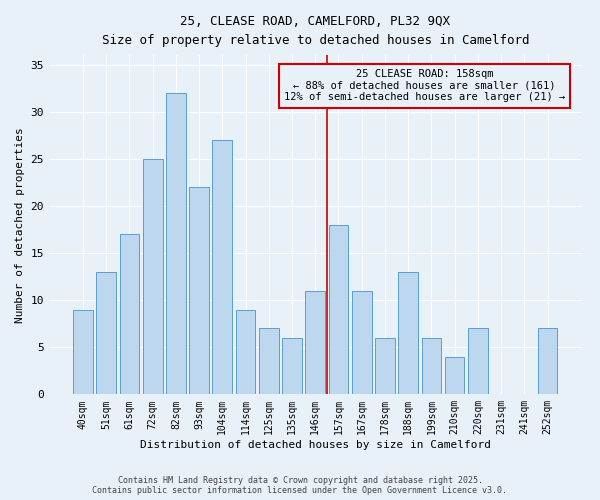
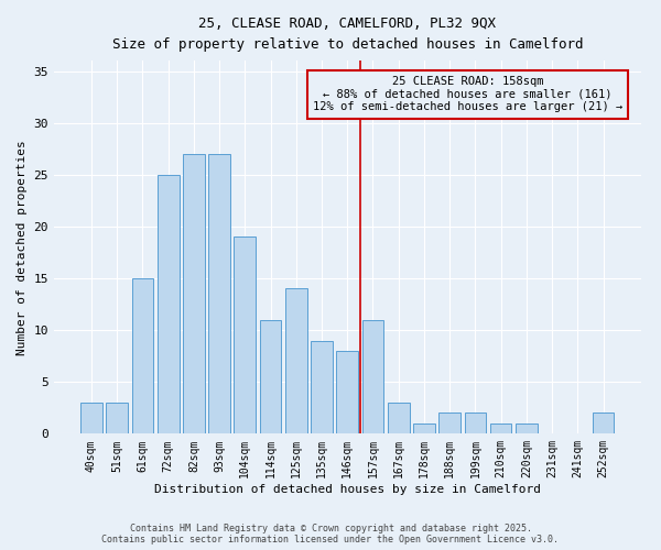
40sqm: 9 -> 3
51sqm: 13 -> 3
61sqm: 17 -> 15
82sqm: 32 -> 27
93sqm: 22 -> 27
104sqm: 27 -> 19
114sqm: 9 -> 11
125sqm: 7 -> 14
135sqm: 6 -> 9
146sqm: 11 -> 8
157sqm: 18 -> 11
167sqm: 11 -> 3
178sqm: 6 -> 1
188sqm: 13 -> 2
199sqm: 6 -> 2
210sqm: 4 -> 1
220sqm: 7 -> 1
252sqm: 7 -> 2
